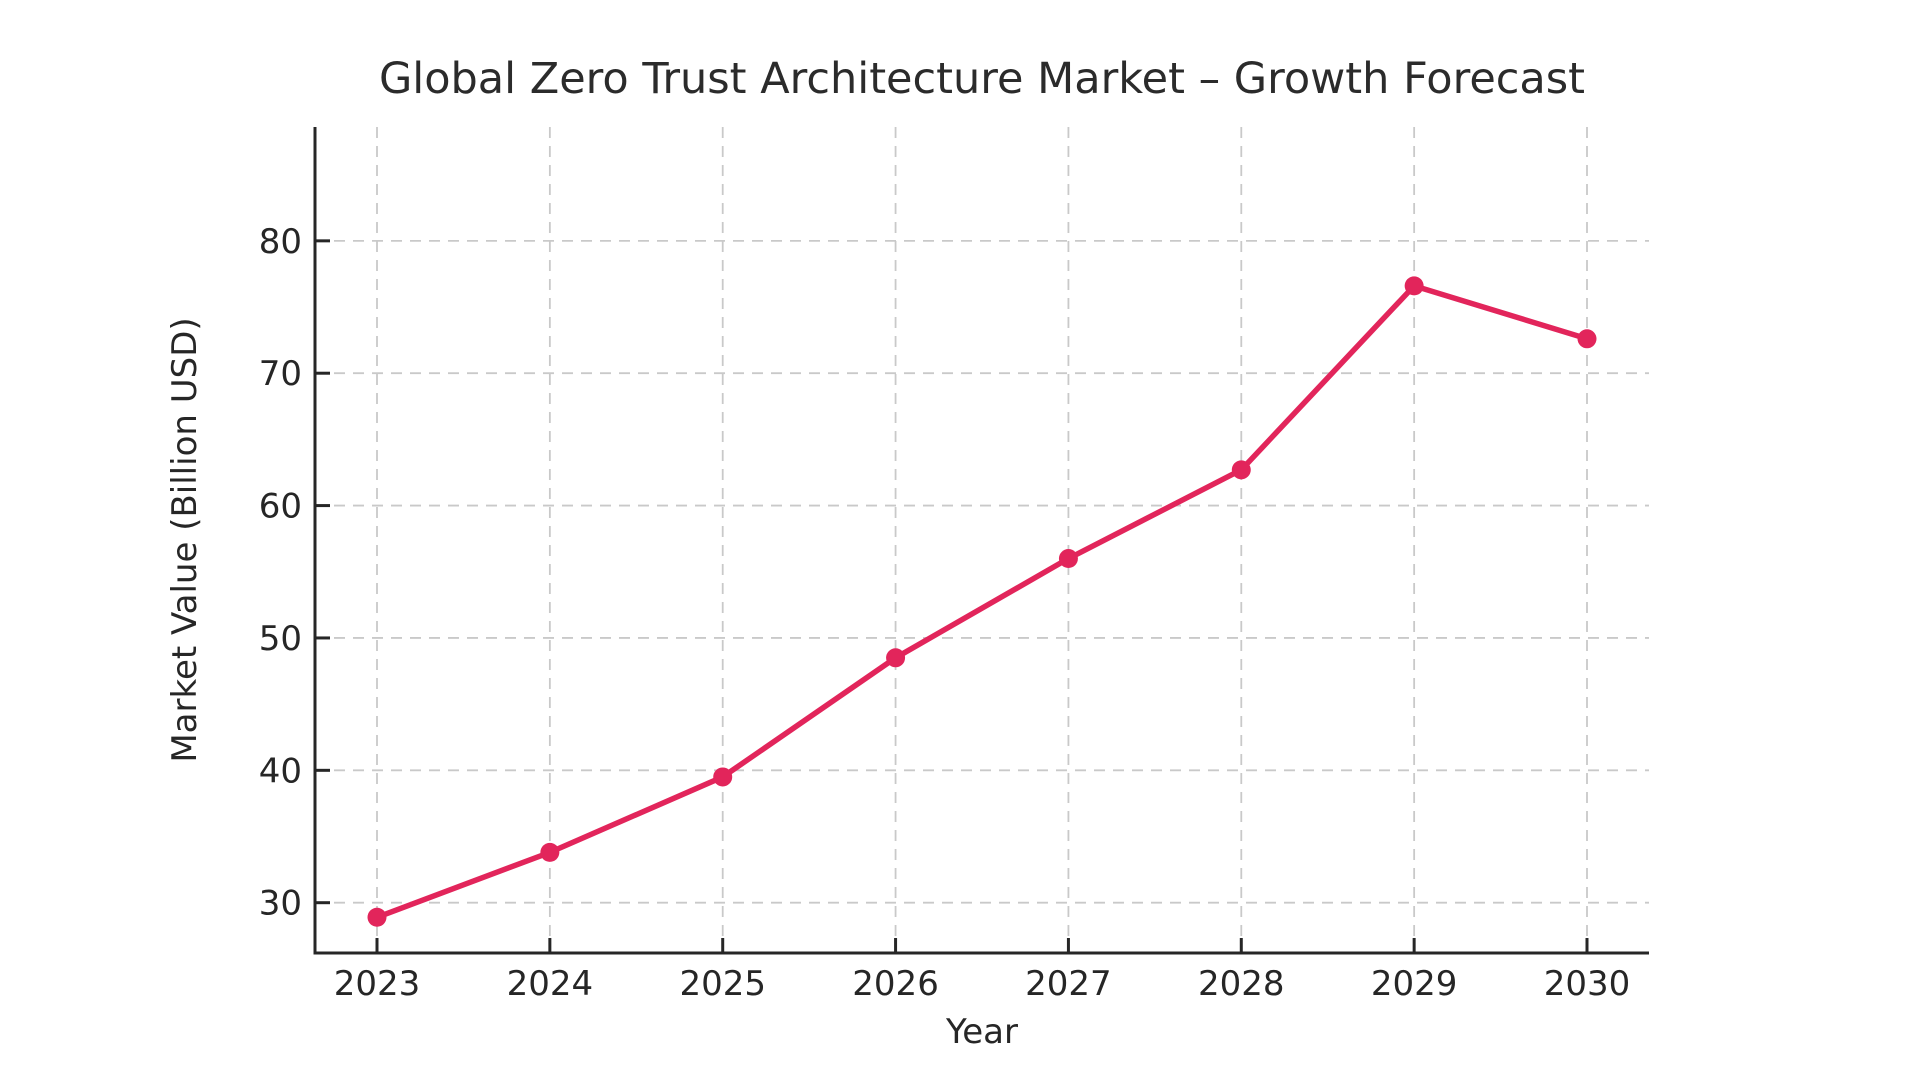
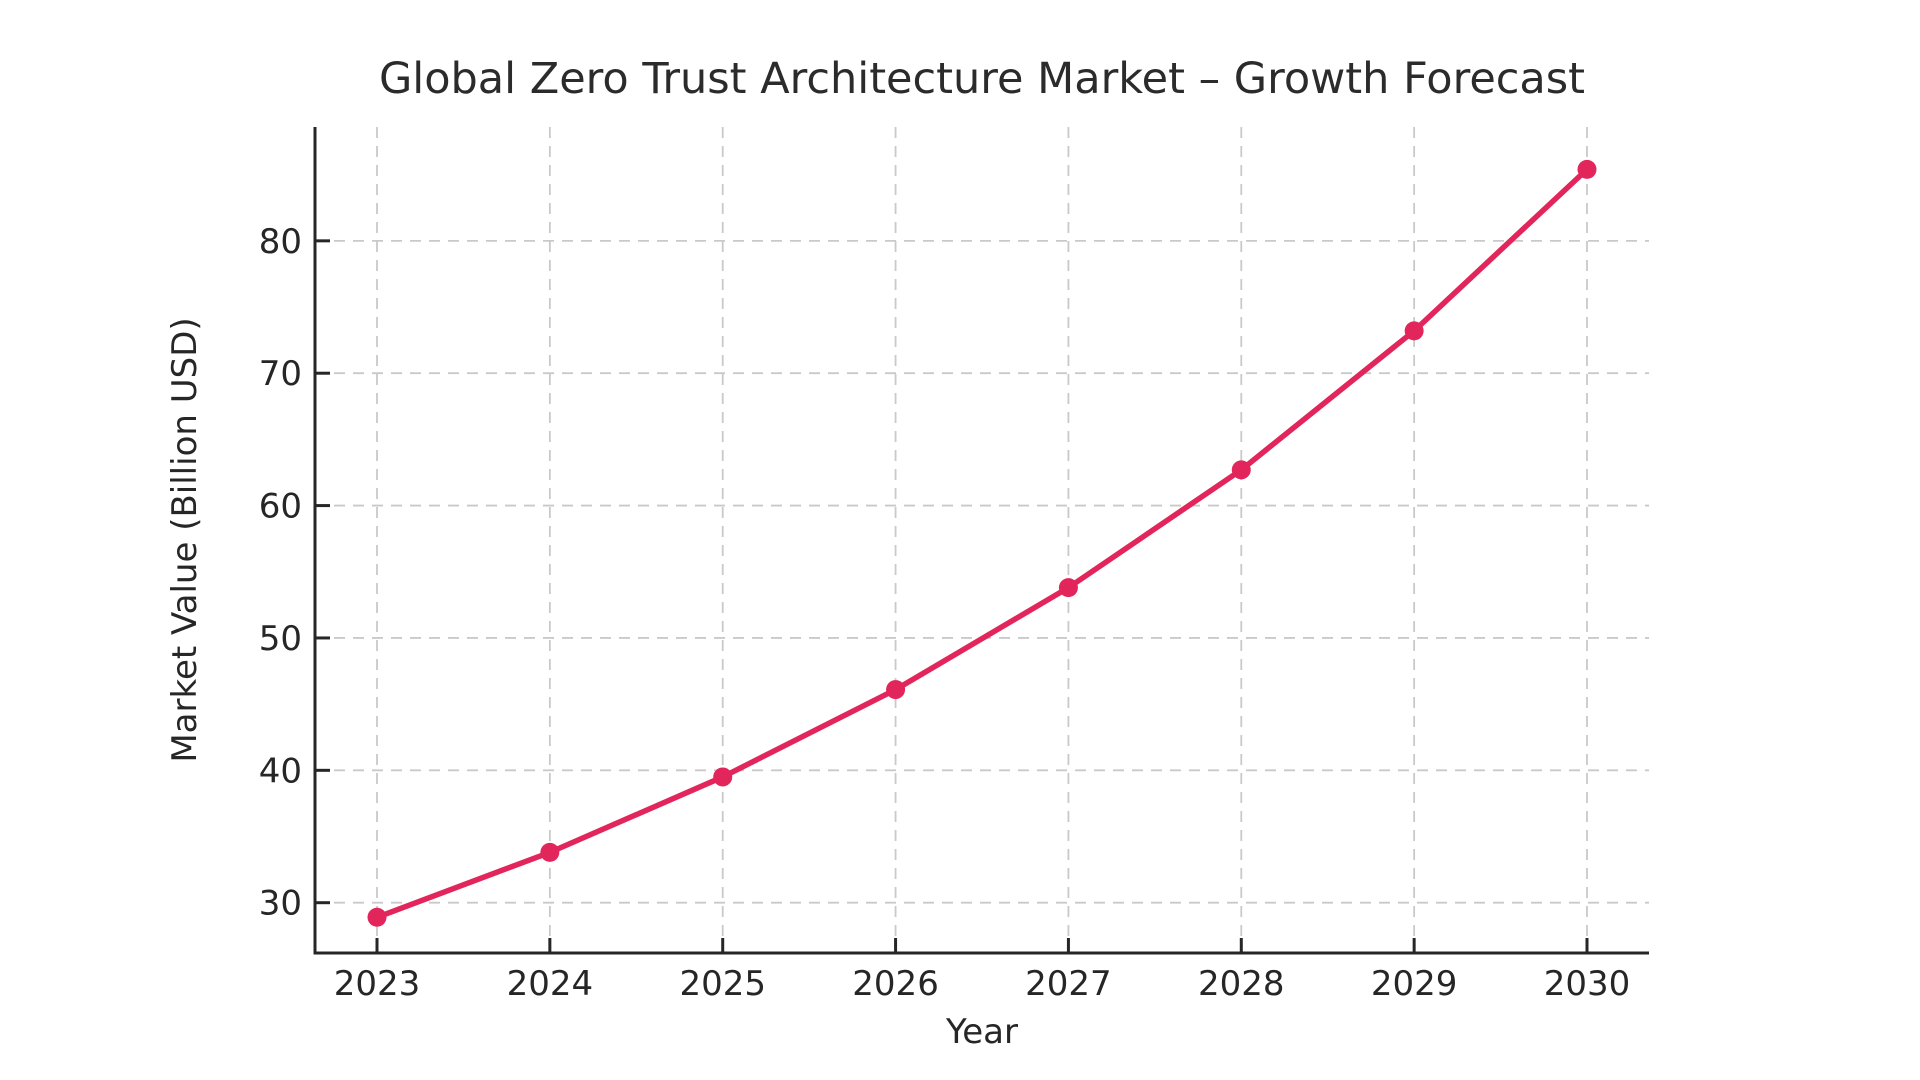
2026: 48.5 -> 46.1
2027: 56.0 -> 53.8
2029: 76.6 -> 73.2
2030: 72.6 -> 85.4
